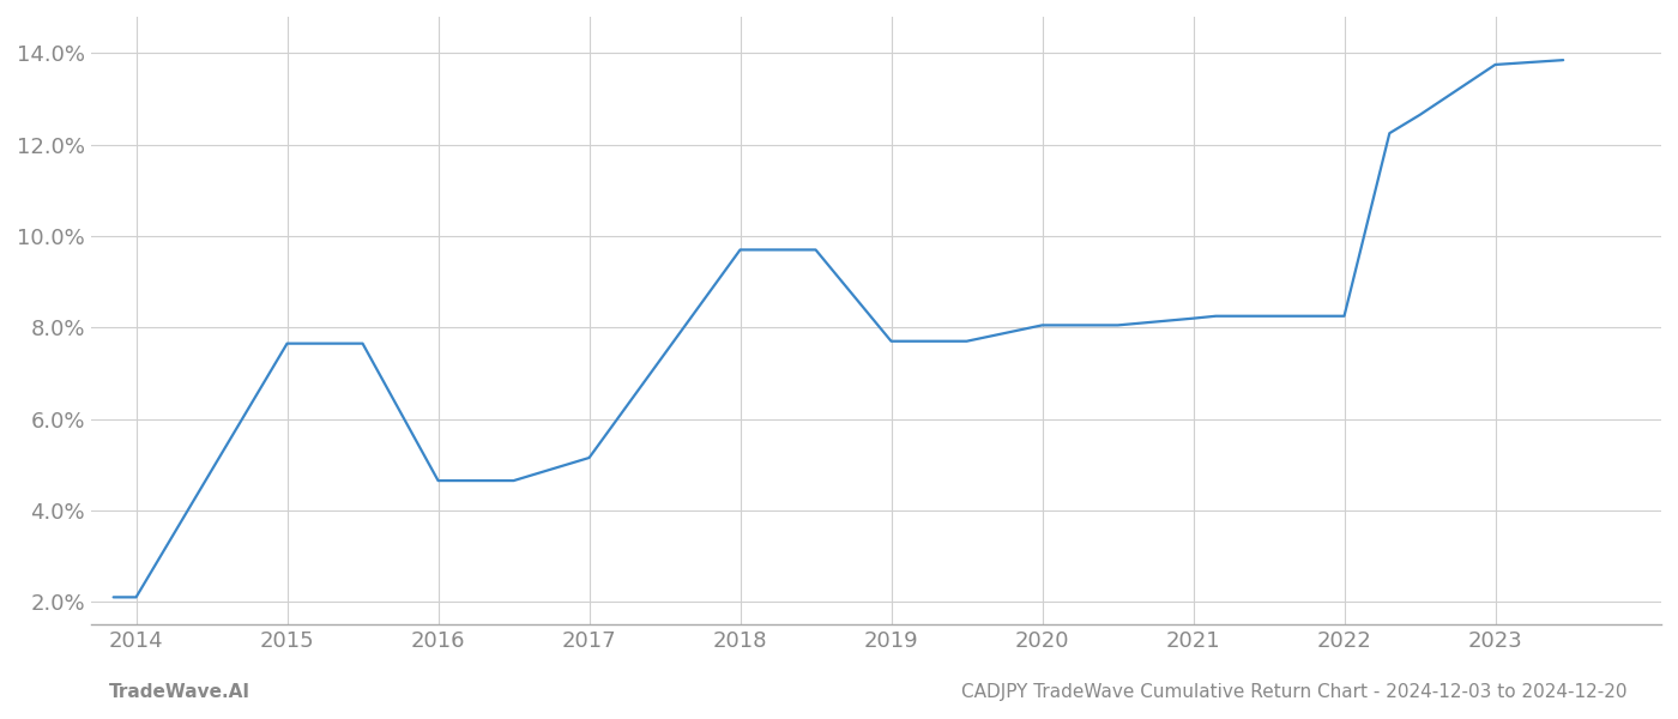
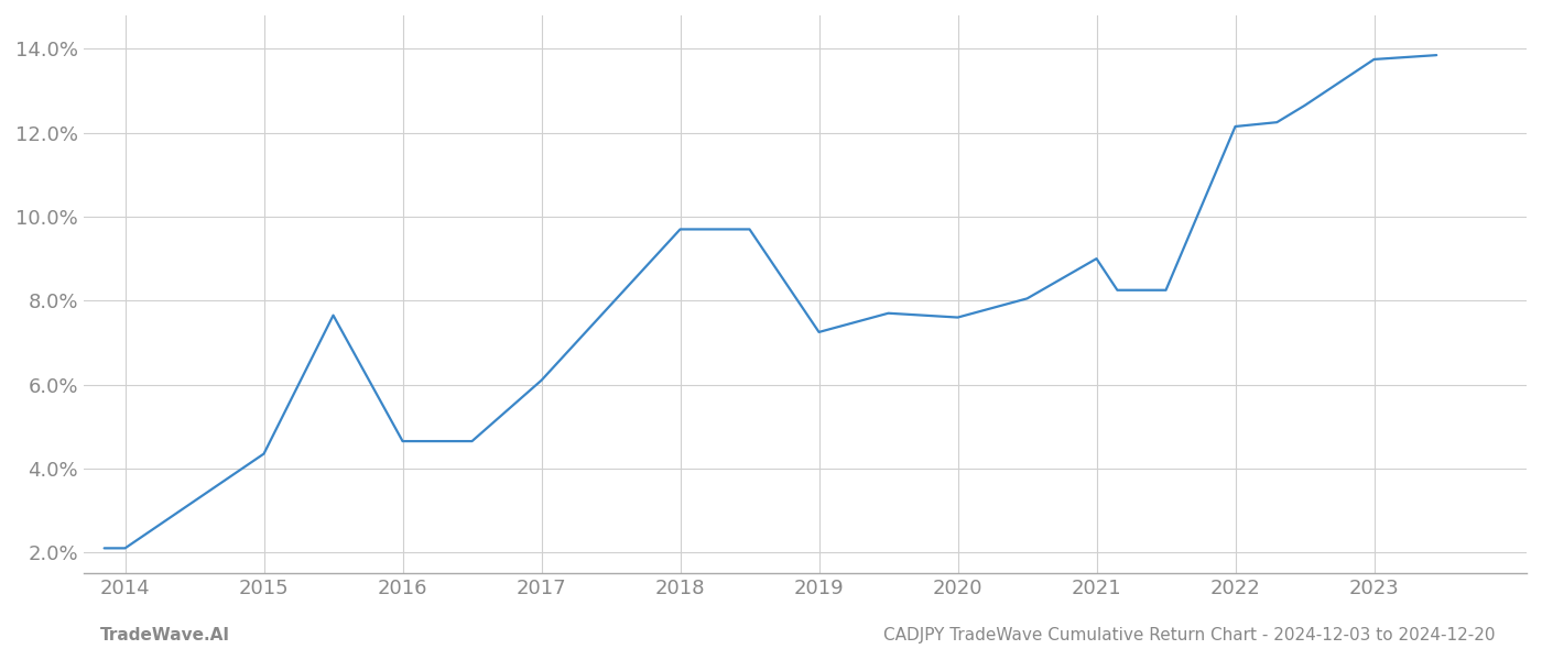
2015: 7.65% -> 4.35%
2017: 5.15% -> 6.10%
2019: 7.70% -> 7.25%
2020: 8.05% -> 7.60%
2021: 8.20% -> 9.00%
2022: 8.25% -> 12.15%
